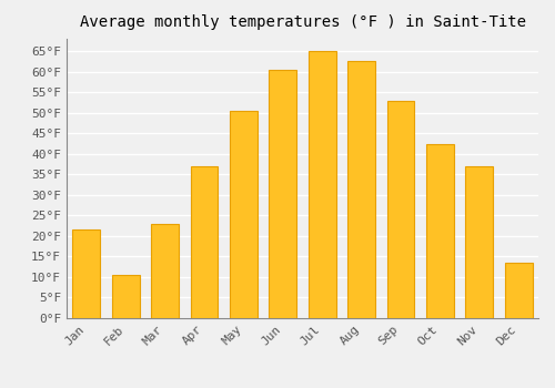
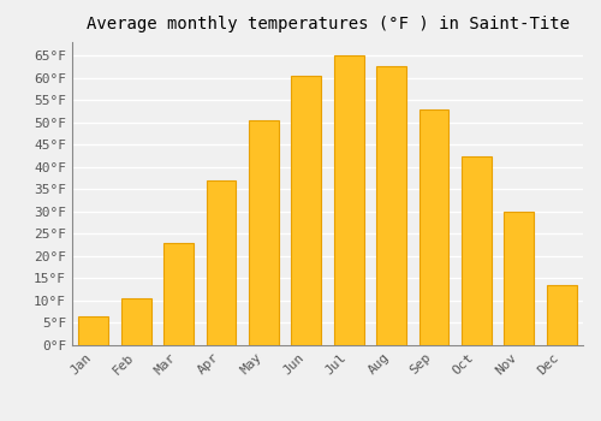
Jan: 21.5°F -> 6.5°F
Nov: 37.0°F -> 30.0°F
